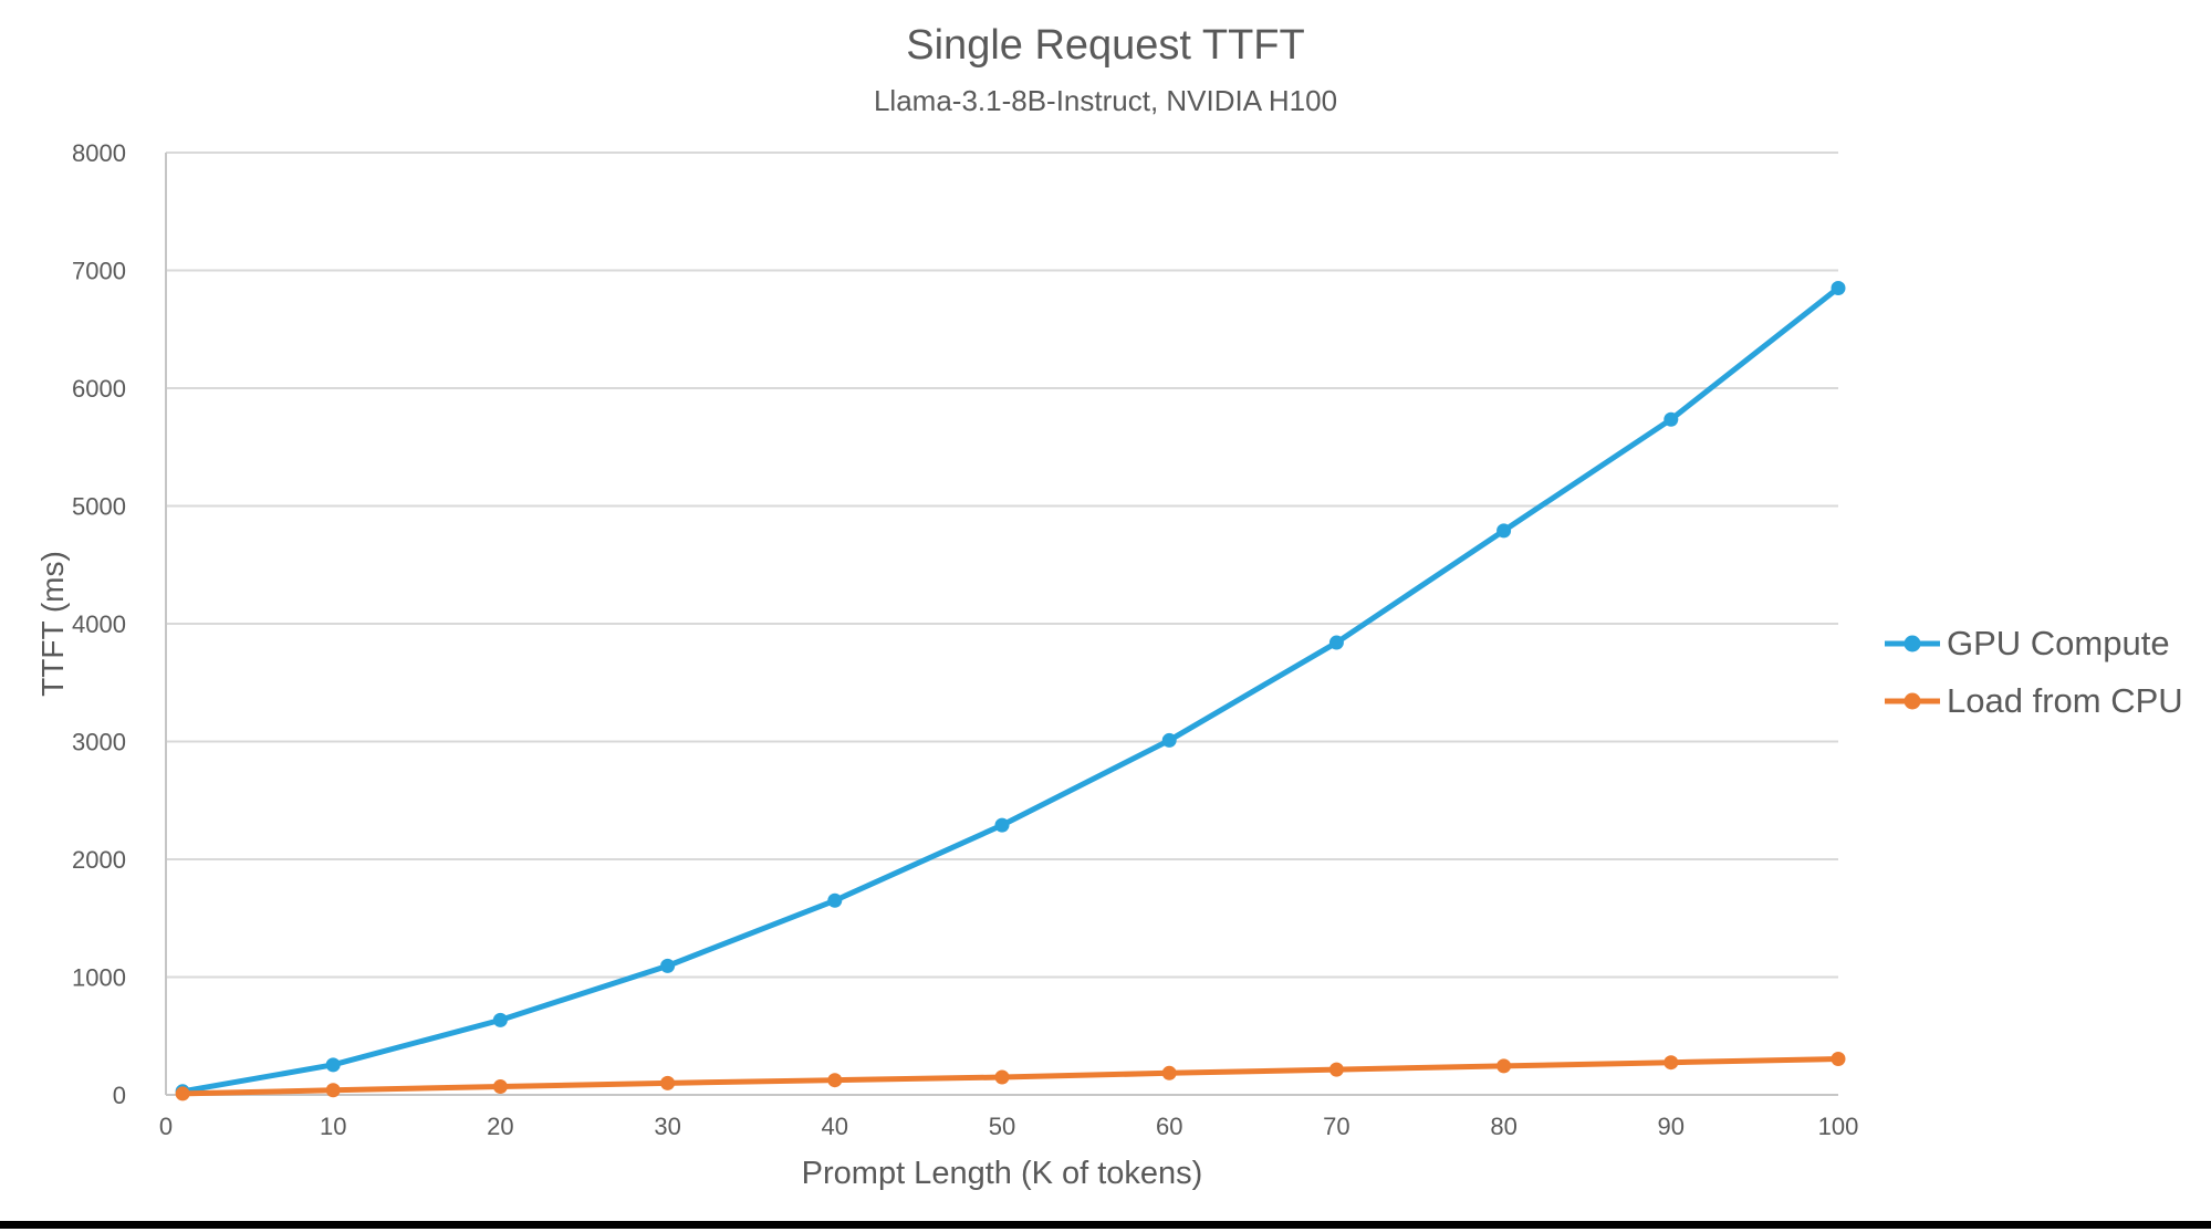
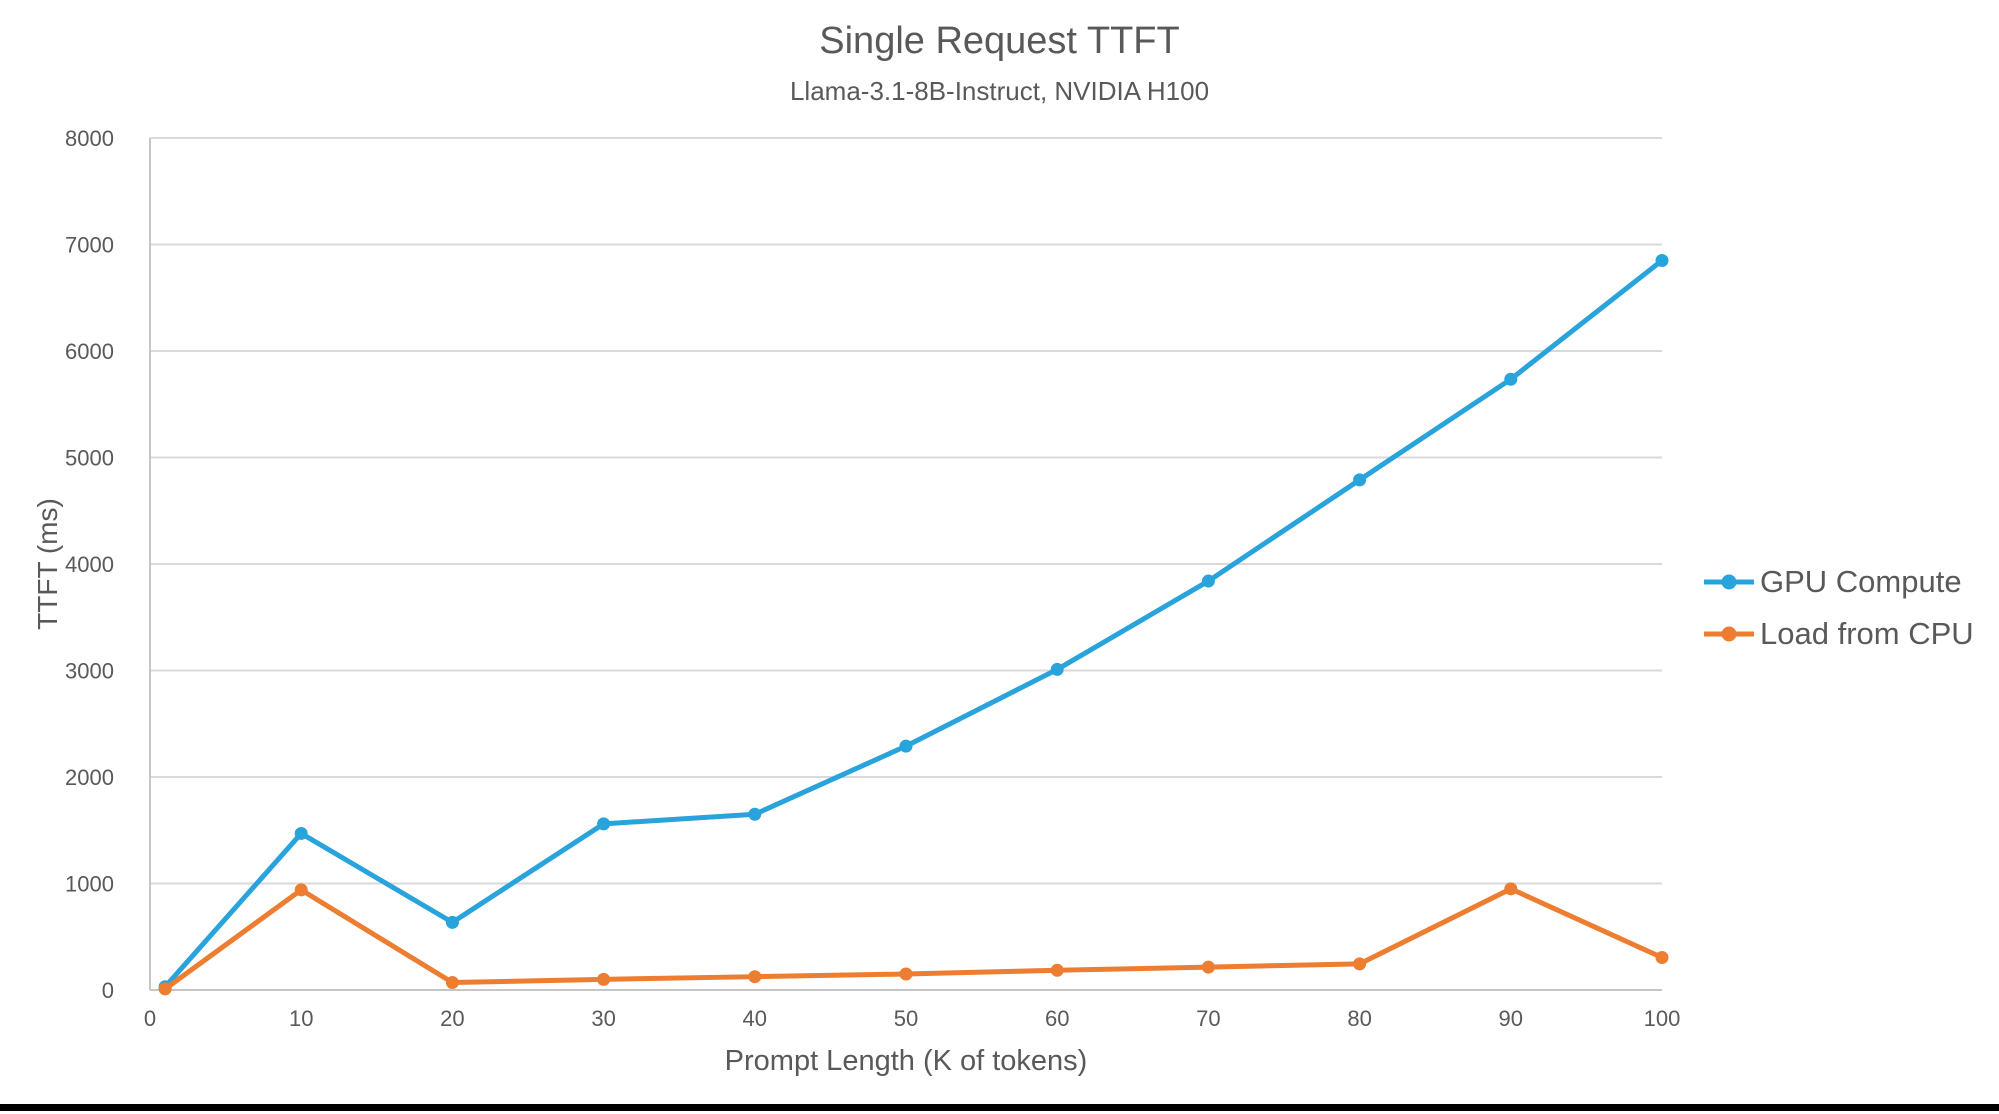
GPU Compute/10: 260 -> 1470
Load from CPU/10: 40 -> 940
GPU Compute/30: 1100 -> 1560
Load from CPU/90: 280 -> 950
